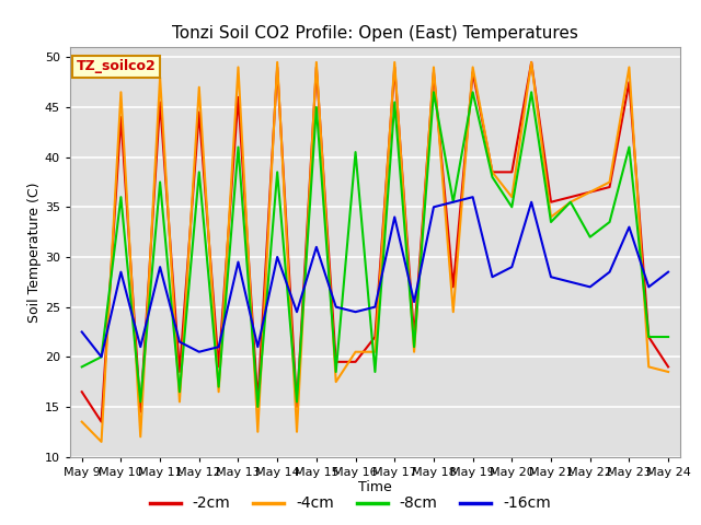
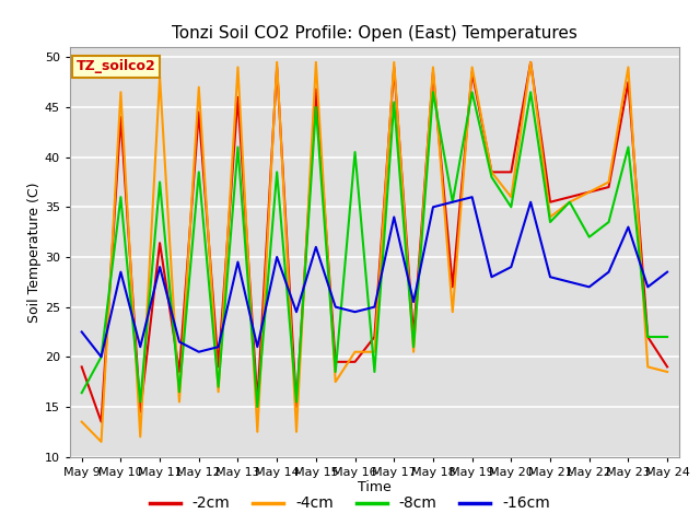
-2cm/May 9: 16.5 -> 19.0
-8cm/May 9: 19.0 -> 16.4
-2cm/May 11: 45.5 -> 31.4
-2cm/May 15: 49.0 -> 46.8
